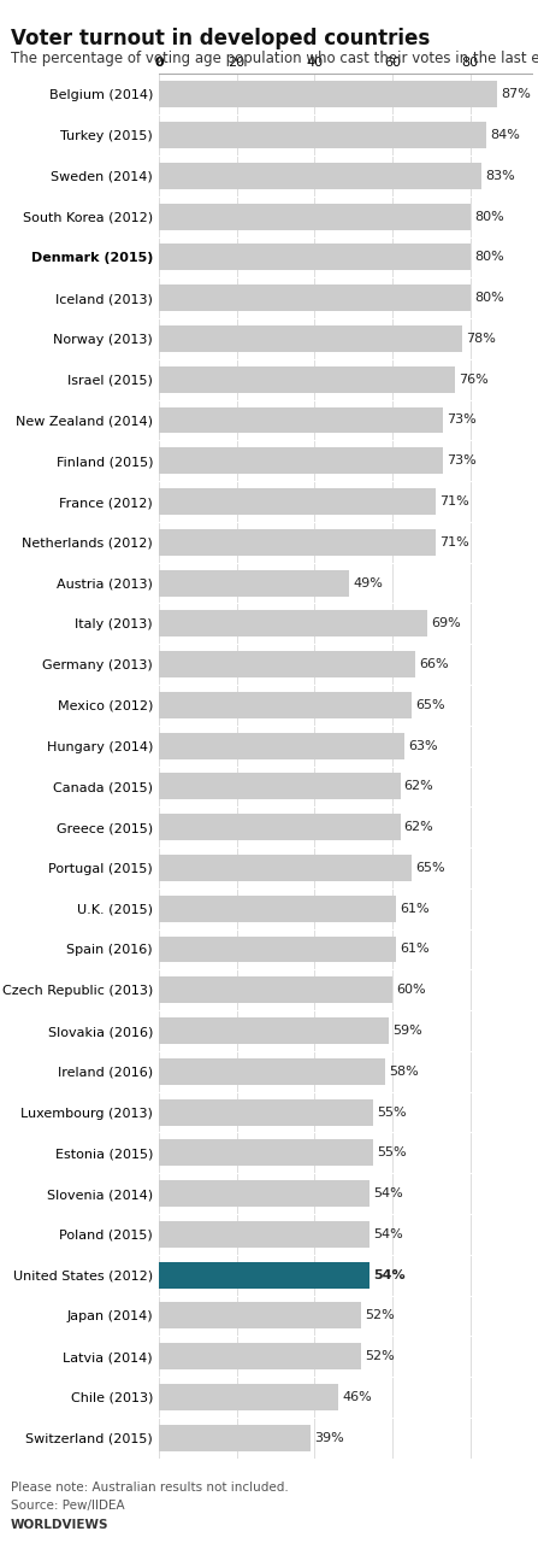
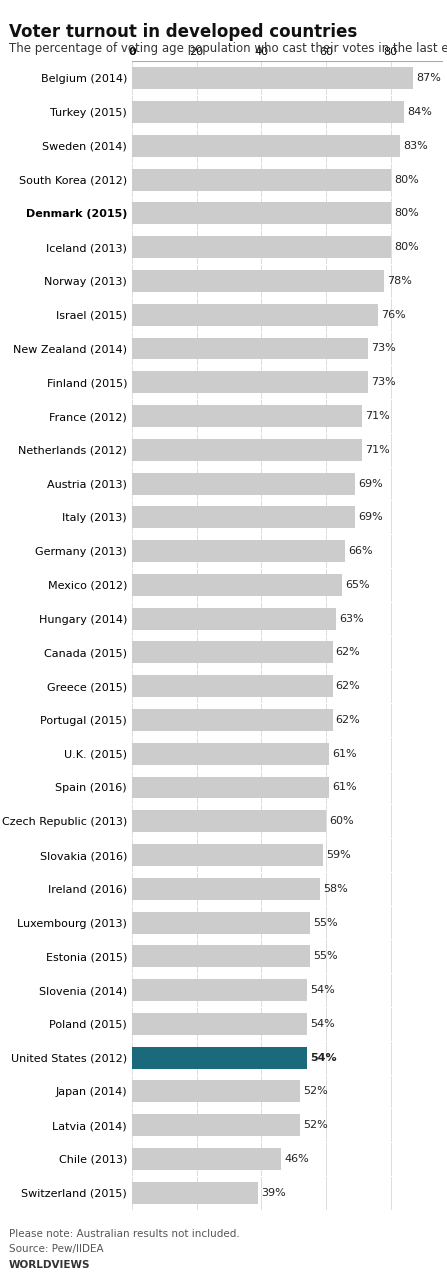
Austria (2013): 49% -> 69%
Portugal (2015): 65% -> 62%
